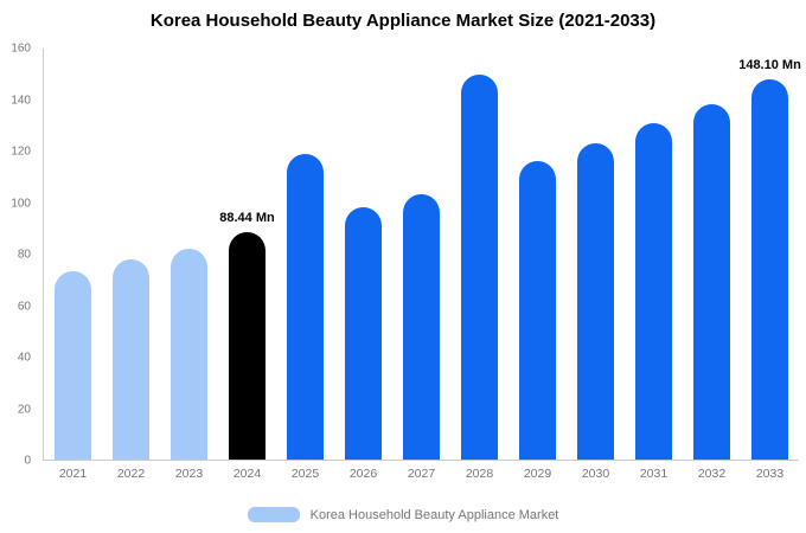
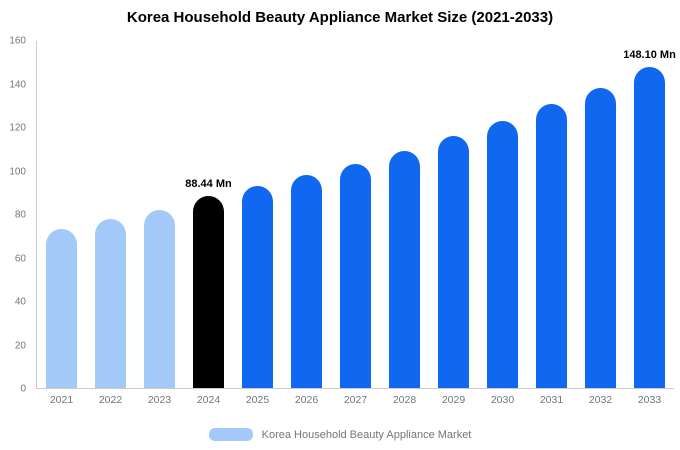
2025: 119 -> 93
2028: 150 -> 110
